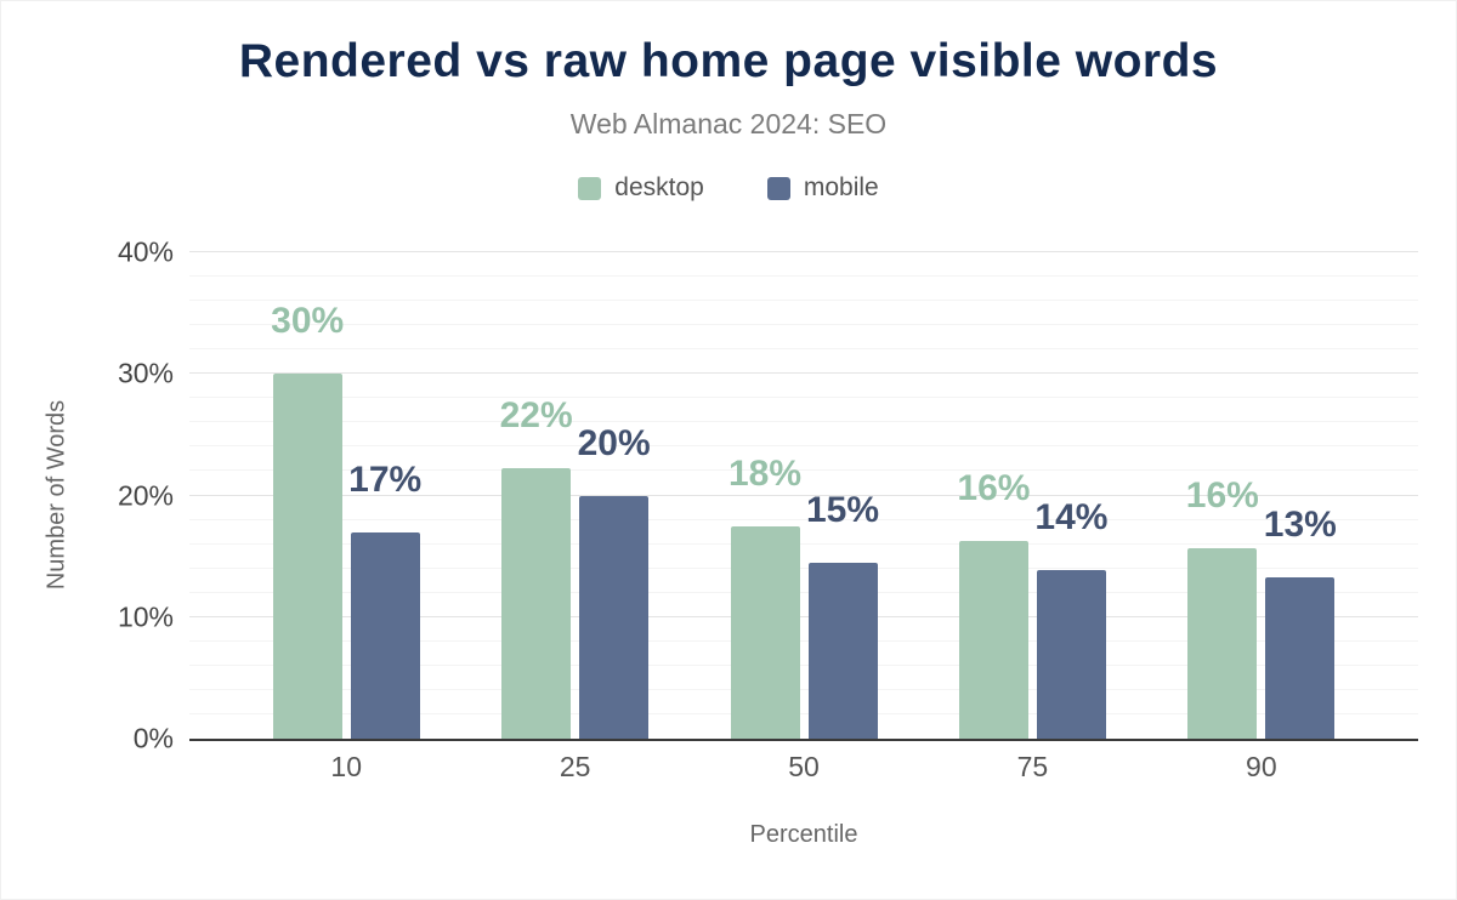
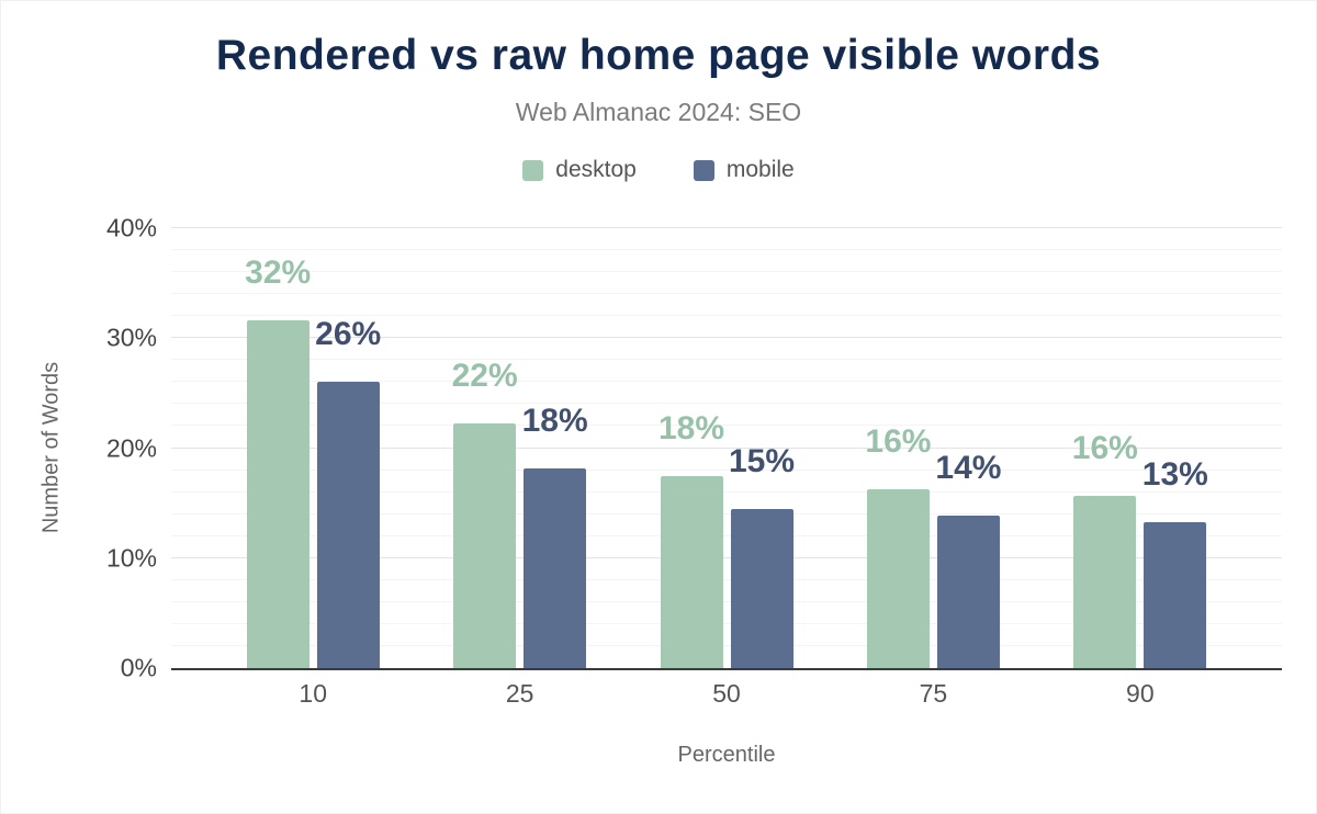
desktop/10: 30% -> 32%
mobile/10: 17% -> 26%
mobile/25: 20% -> 18%
